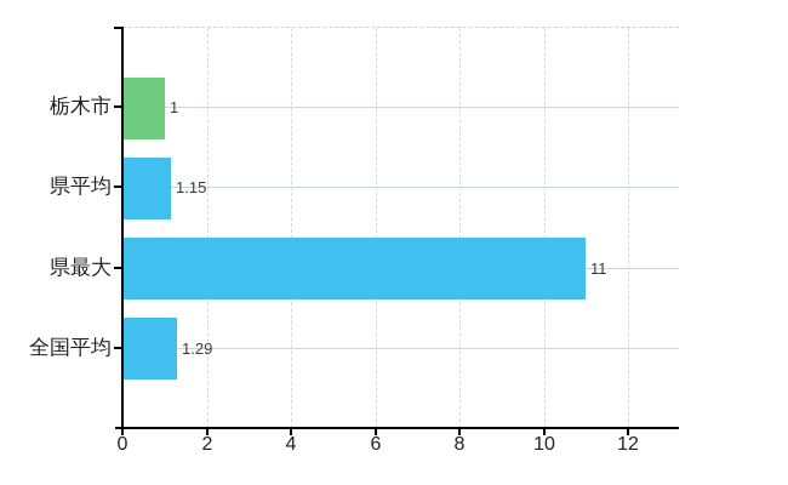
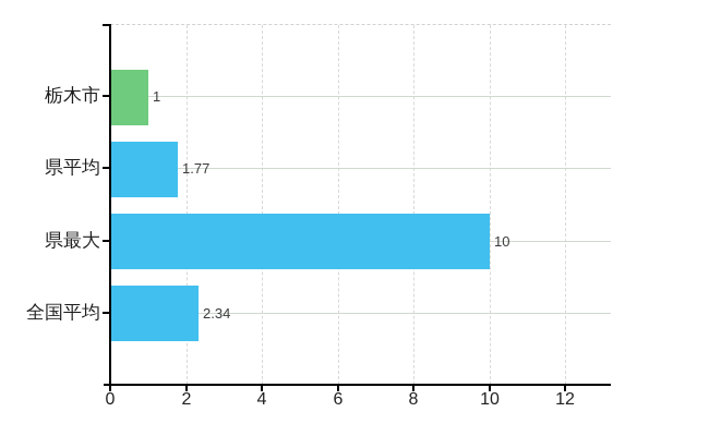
県平均: 1.15 -> 1.77
県最大: 11 -> 10
全国平均: 1.29 -> 2.34
